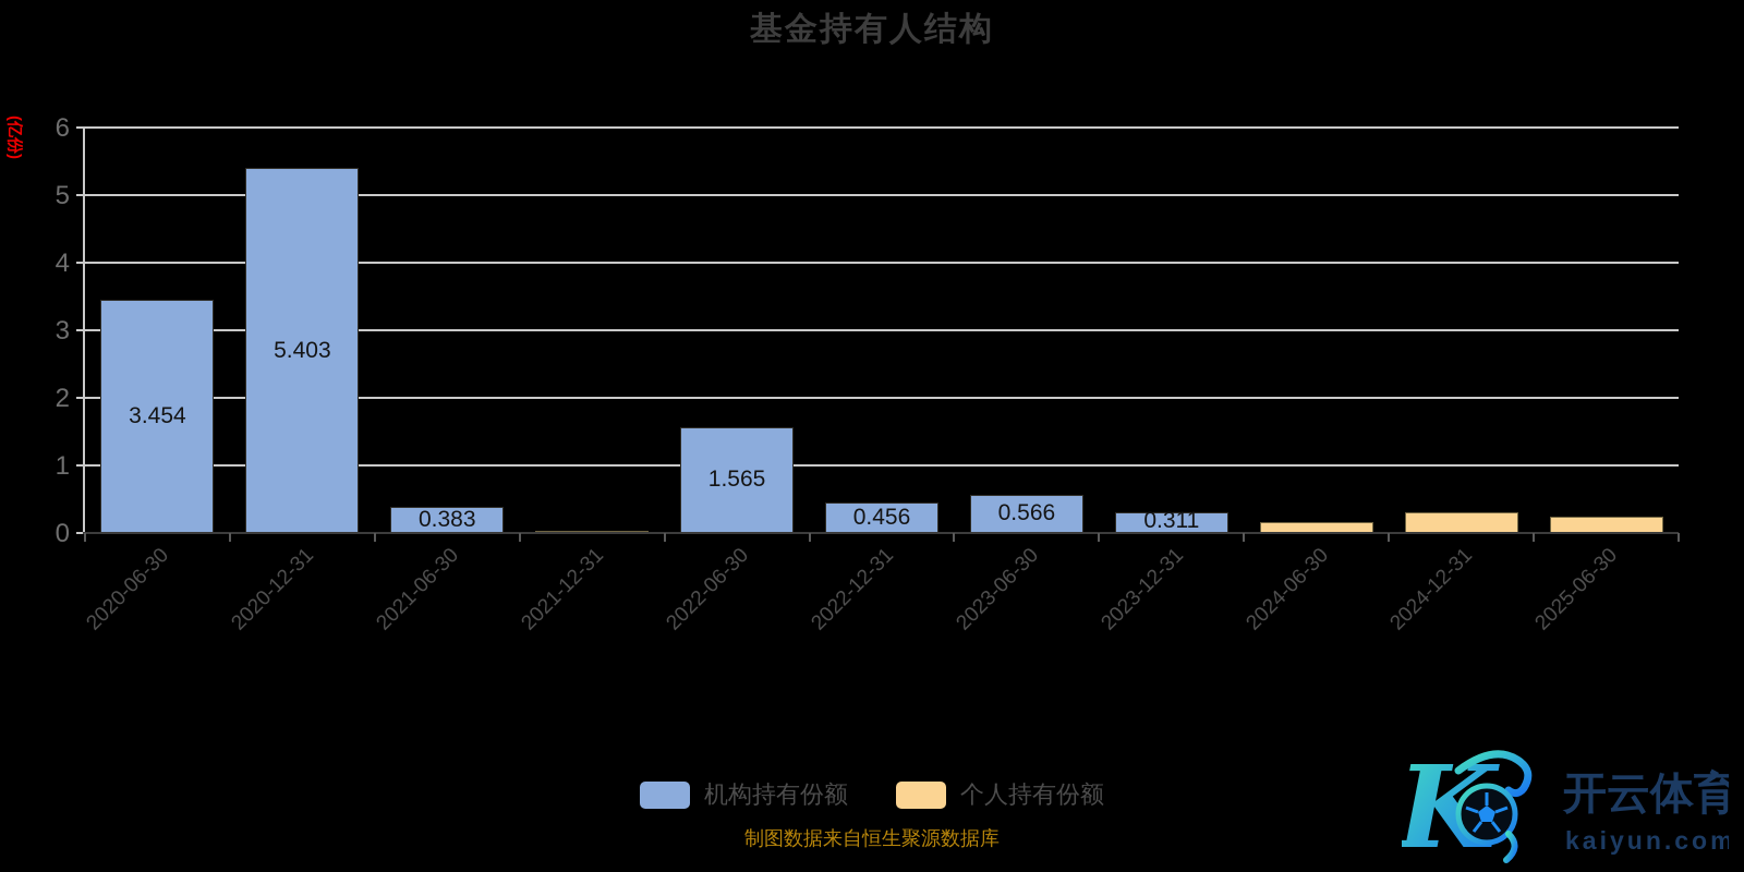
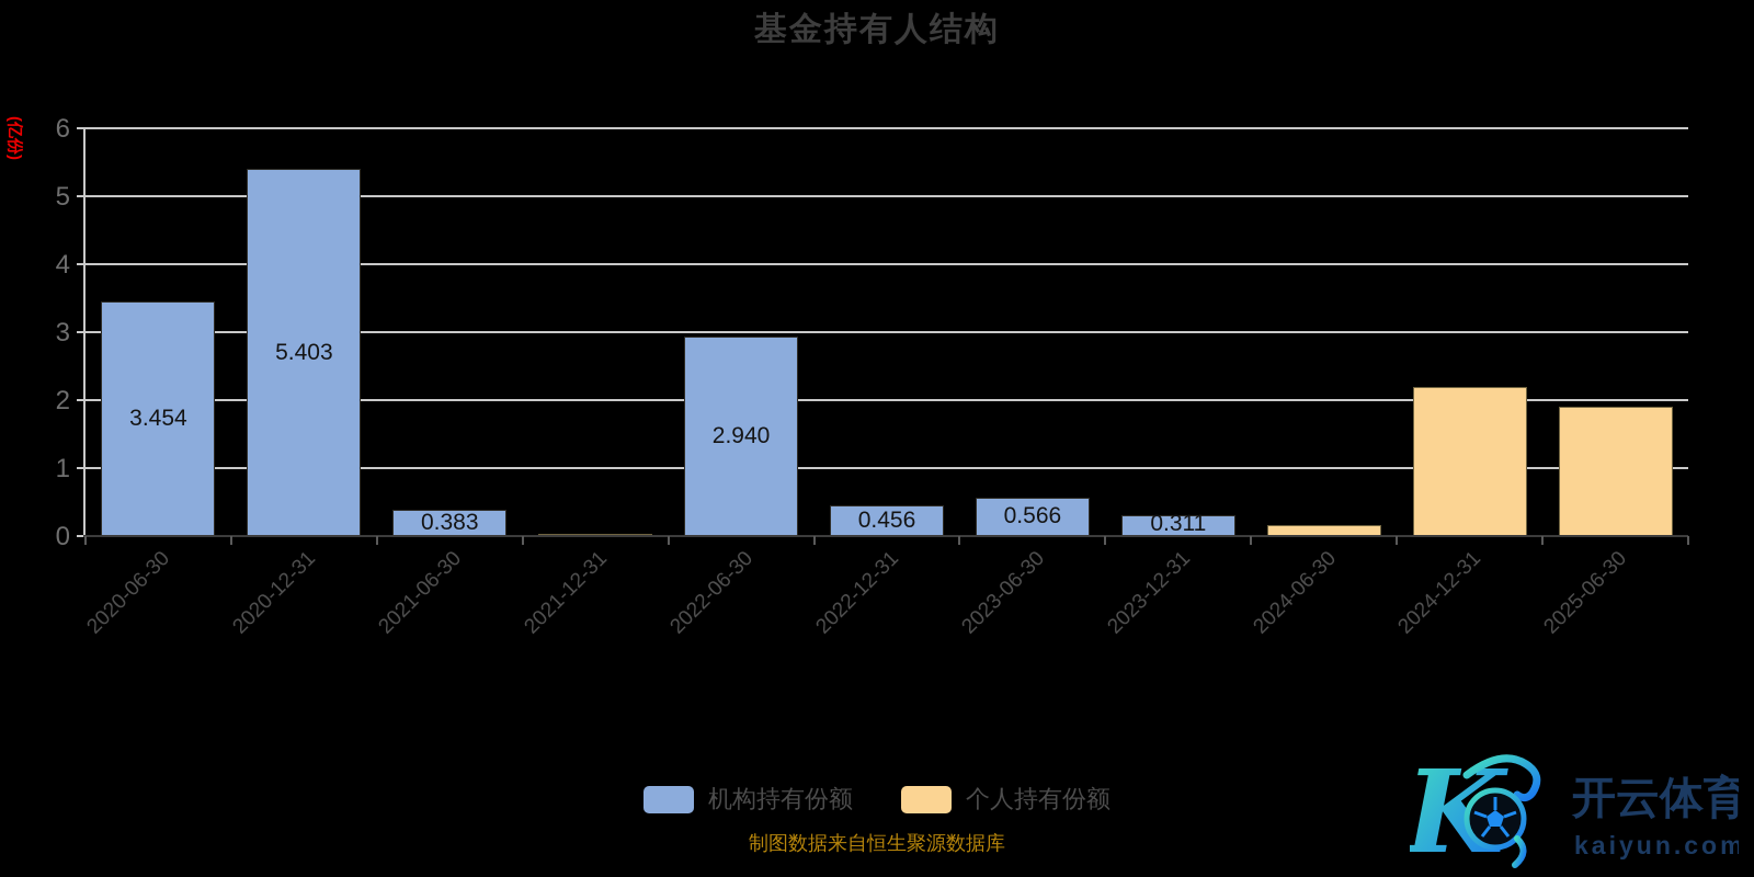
机构持有份额/2022-06-30: 1.565 -> 2.940
个人持有份额/2024-12-31: 0.3 -> 2.2
个人持有份额/2025-06-30: 0.2 -> 1.9
